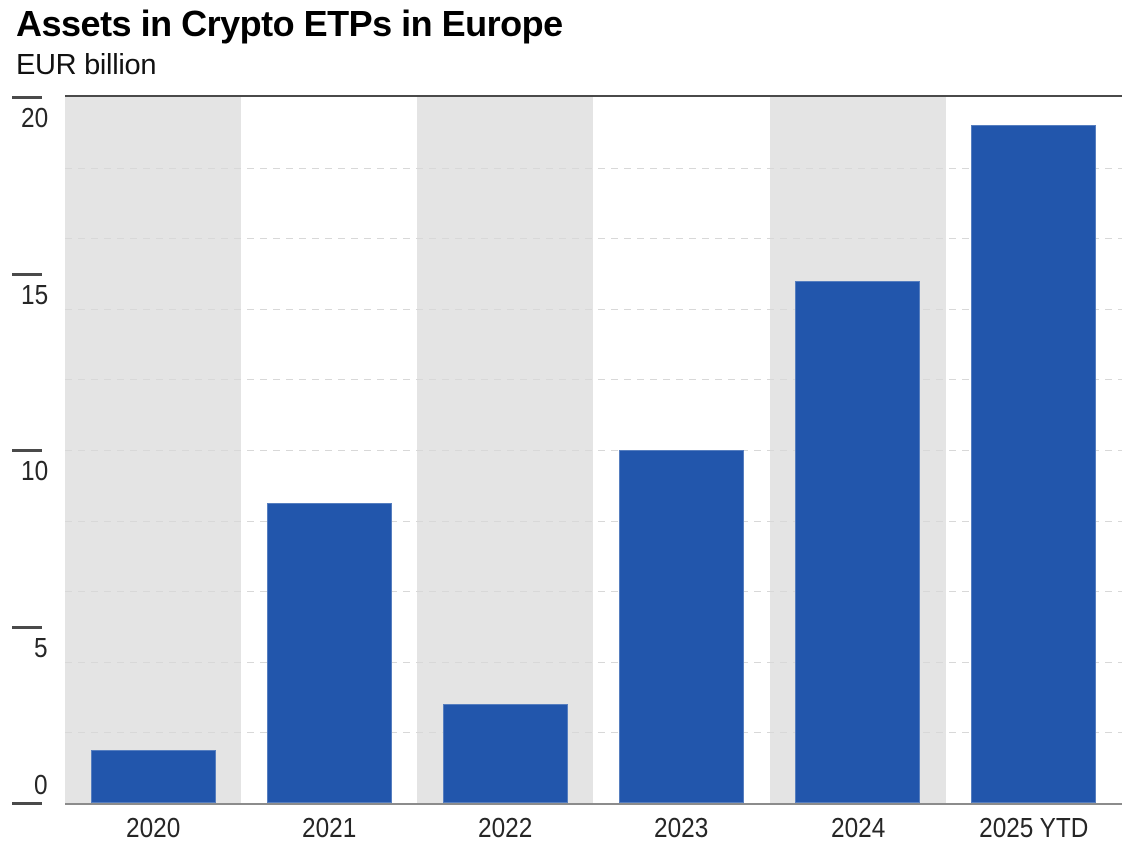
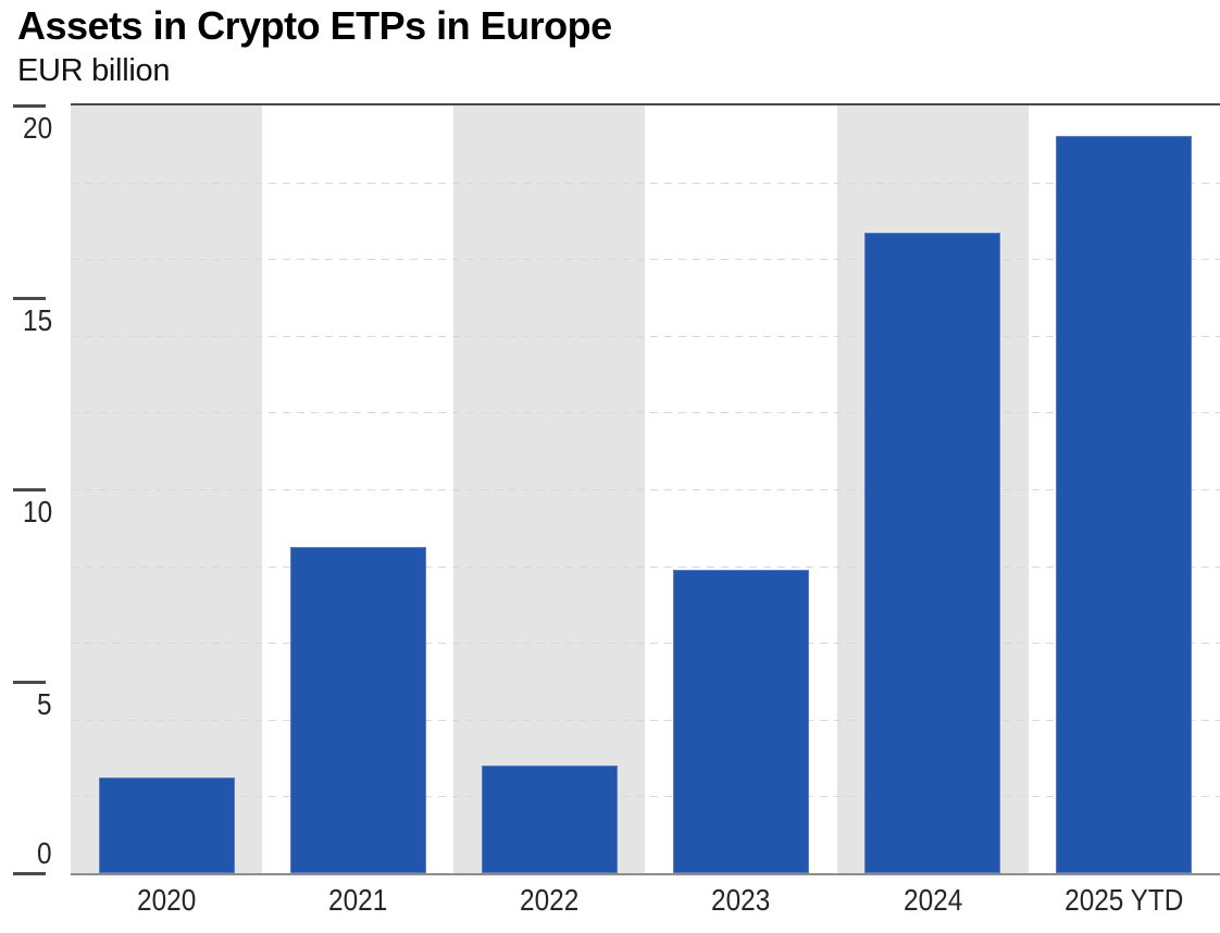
2020: 1.5 -> 2.5
2023: 10.0 -> 7.9
2024: 14.8 -> 16.7
